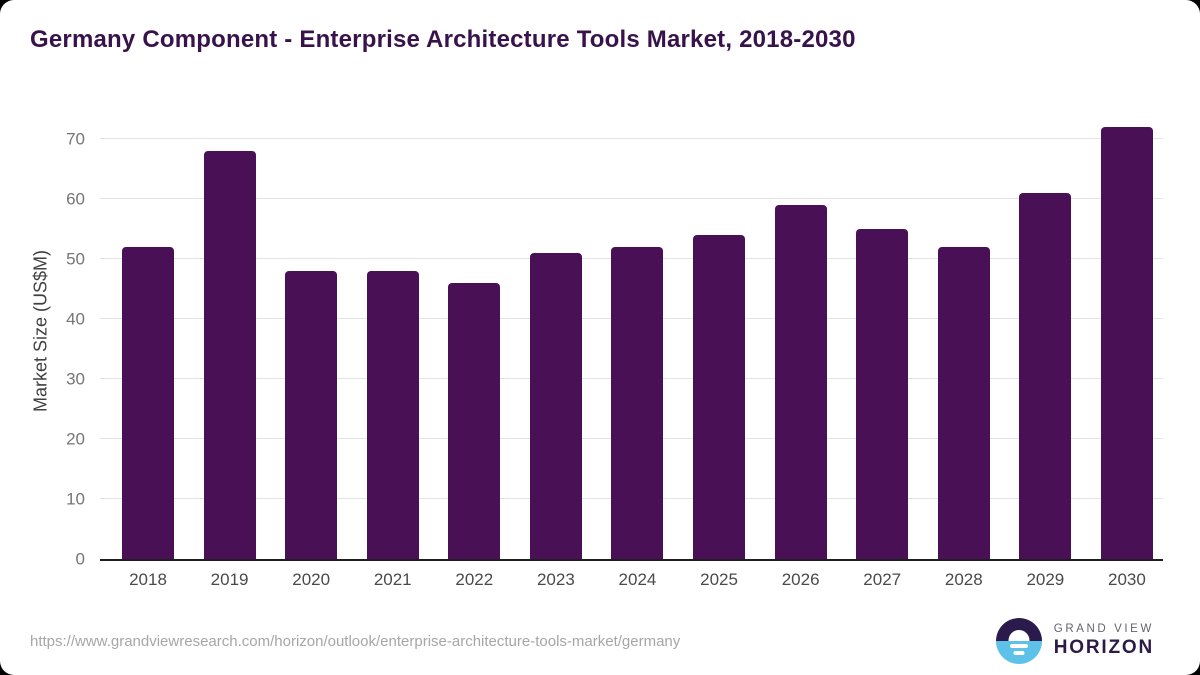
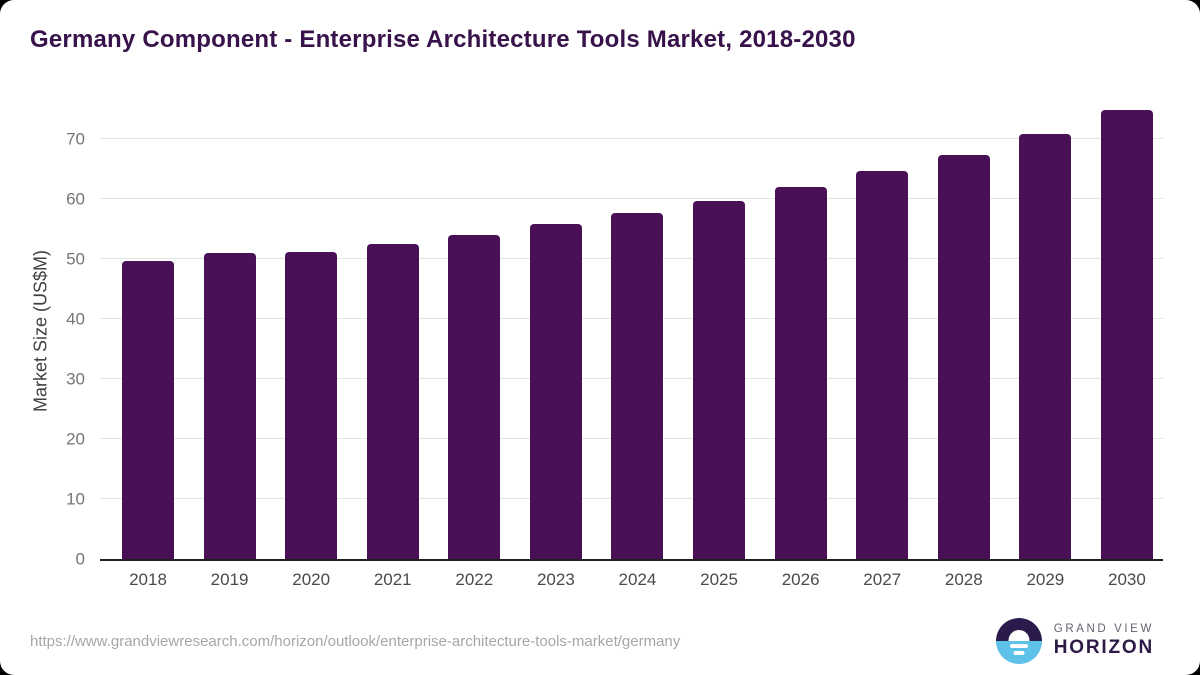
2018: 52 -> 50
2019: 68 -> 51
2020: 48 -> 51
2021: 48 -> 52
2022: 46 -> 54
2023: 51 -> 56
2024: 52 -> 58
2025: 54 -> 60
2026: 59 -> 62
2027: 55 -> 65
2028: 52 -> 67
2029: 61 -> 71
2030: 72 -> 75
